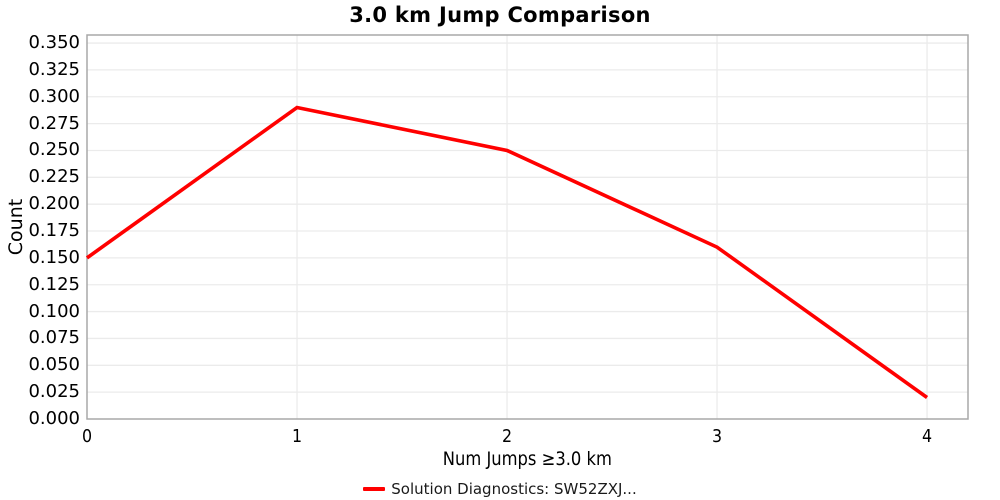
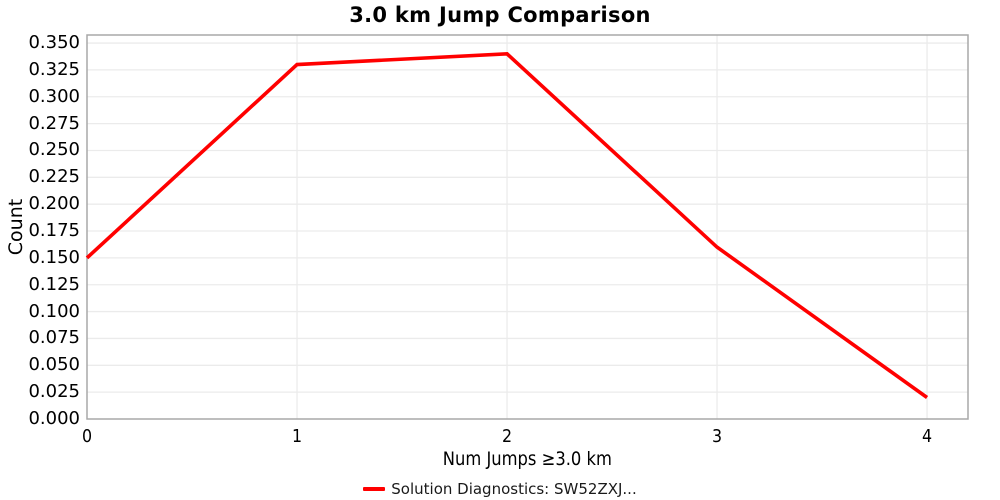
1: 0.29 -> 0.33
2: 0.25 -> 0.34
